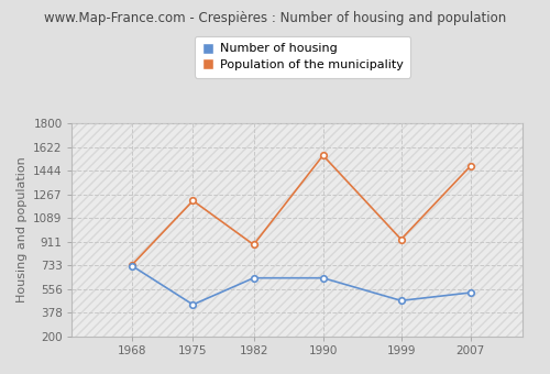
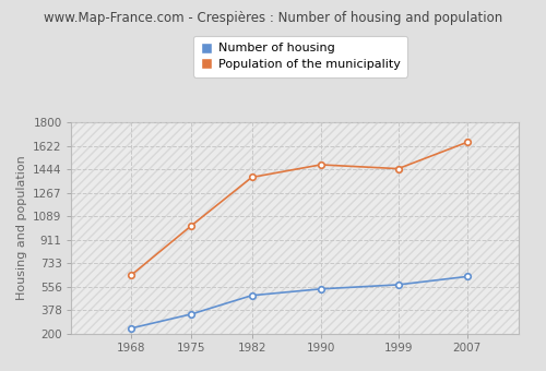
Number of housing/1968: 730 -> 240
Population of the municipality/1968: 740 -> 640
Number of housing/1975: 440 -> 350
Population of the municipality/1975: 1220 -> 1020
Number of housing/1982: 640 -> 490
Population of the municipality/1982: 890 -> 1380
Number of housing/1990: 640 -> 540
Population of the municipality/1990: 1560 -> 1480
Number of housing/1999: 470 -> 570
Population of the municipality/1999: 930 -> 1450
Number of housing/2007: 530 -> 630
Population of the municipality/2007: 1480 -> 1650
